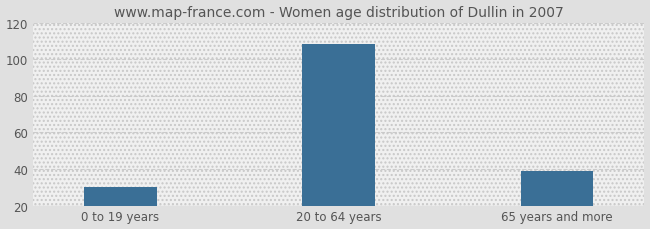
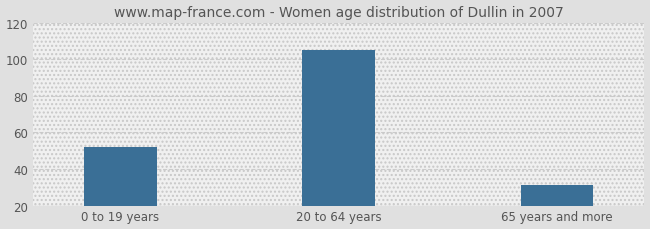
0 to 19 years: 30 -> 52
20 to 64 years: 108 -> 105
65 years and more: 39 -> 31
